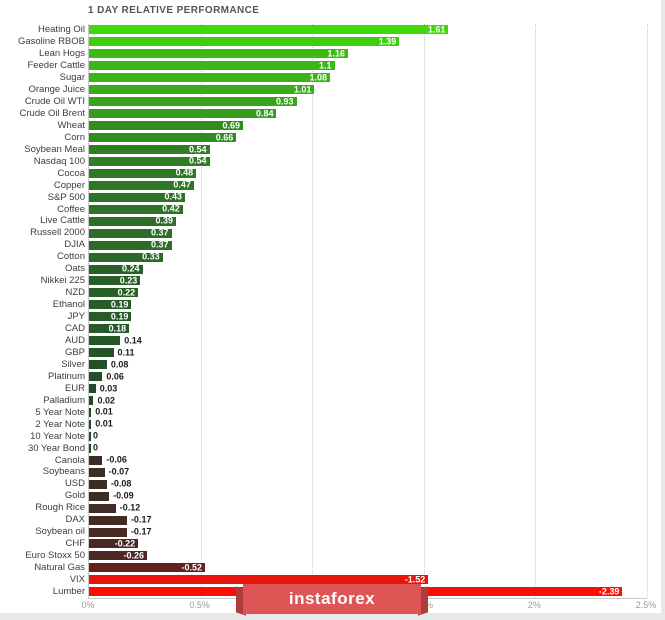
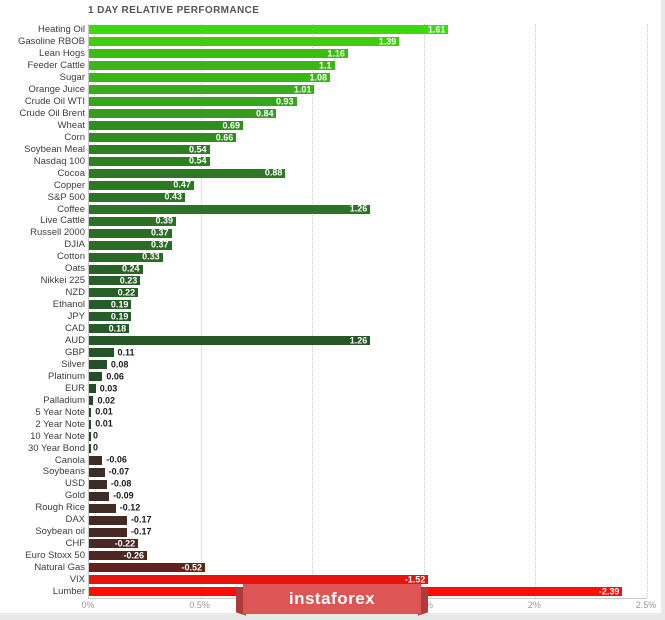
Cocoa: 0.48 -> 0.88
Coffee: 0.42 -> 1.26
AUD: 0.14 -> 1.26
